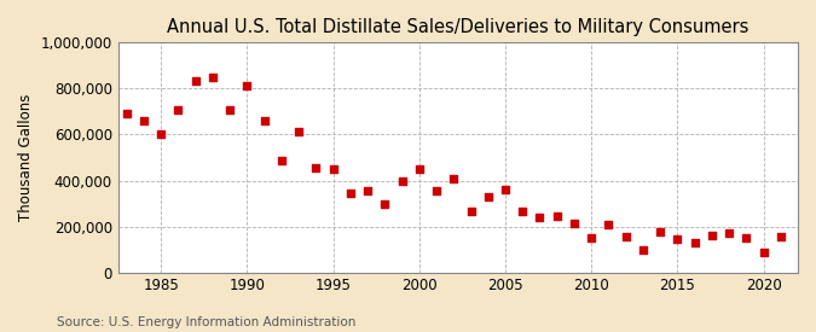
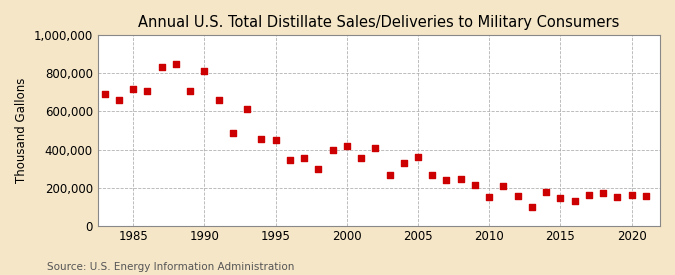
1985: 600,000 -> 720,000
2000: 450,000 -> 420,000
2020: 90,000 -> 160,000
